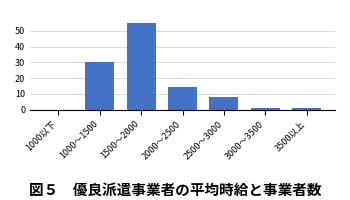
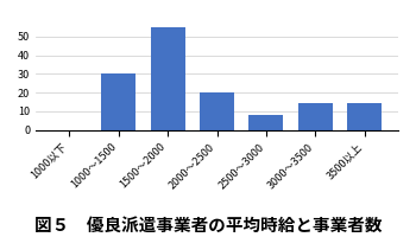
2000～2500: 14 -> 20
3000～3500: 1 -> 14
3500以上: 1 -> 14
